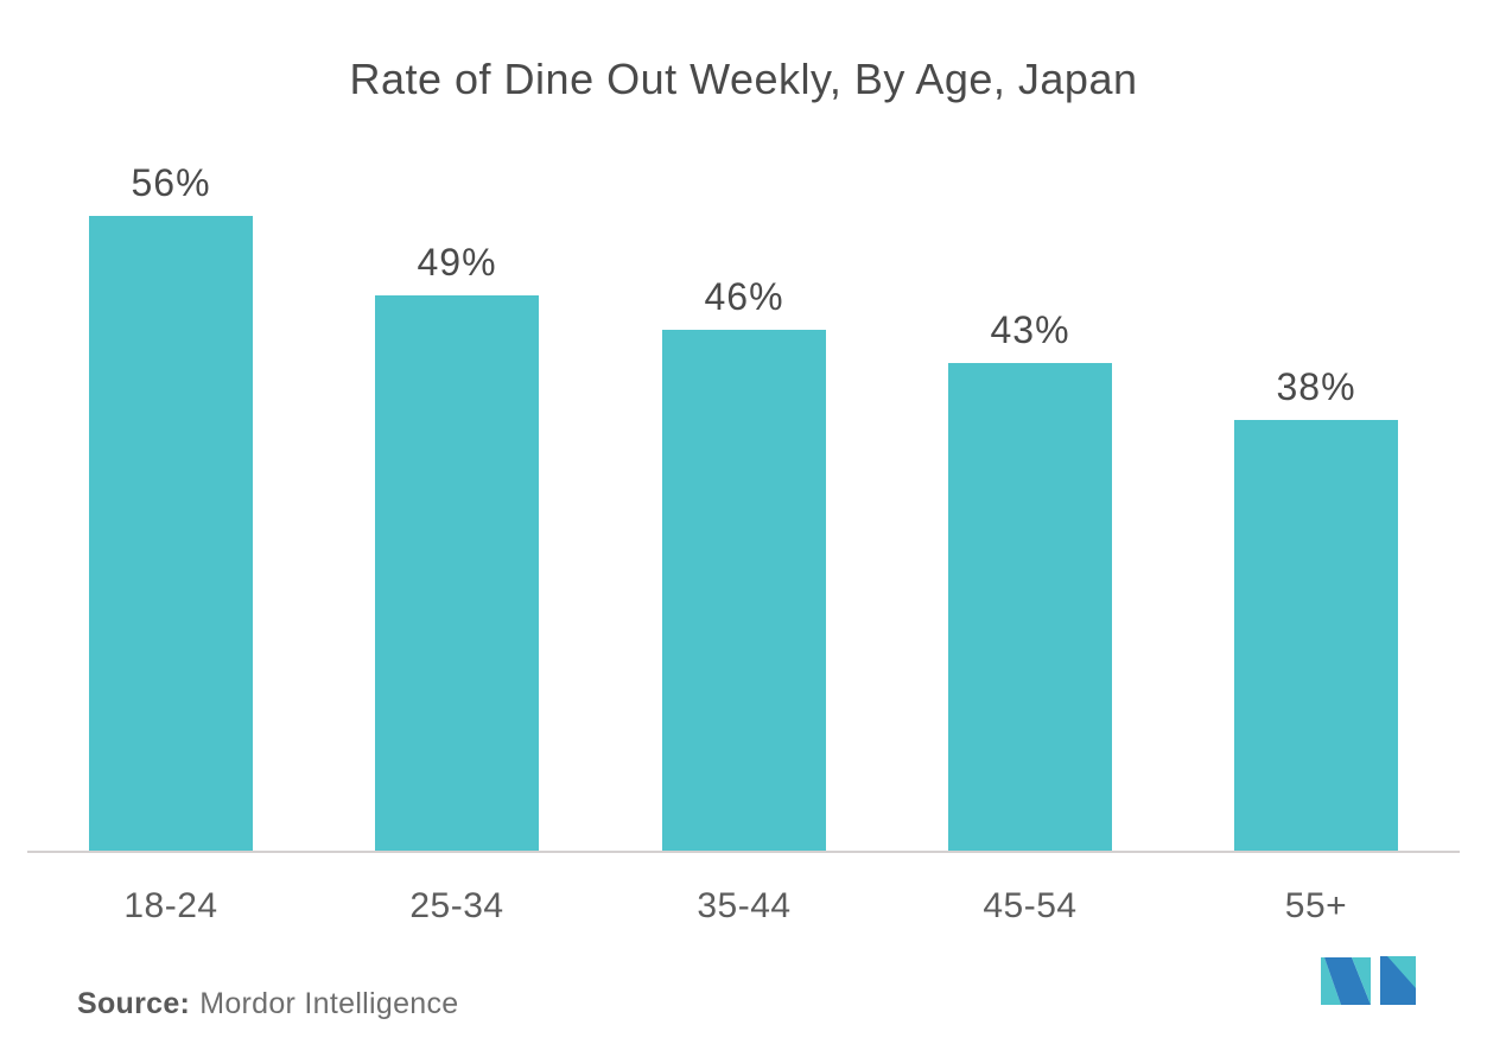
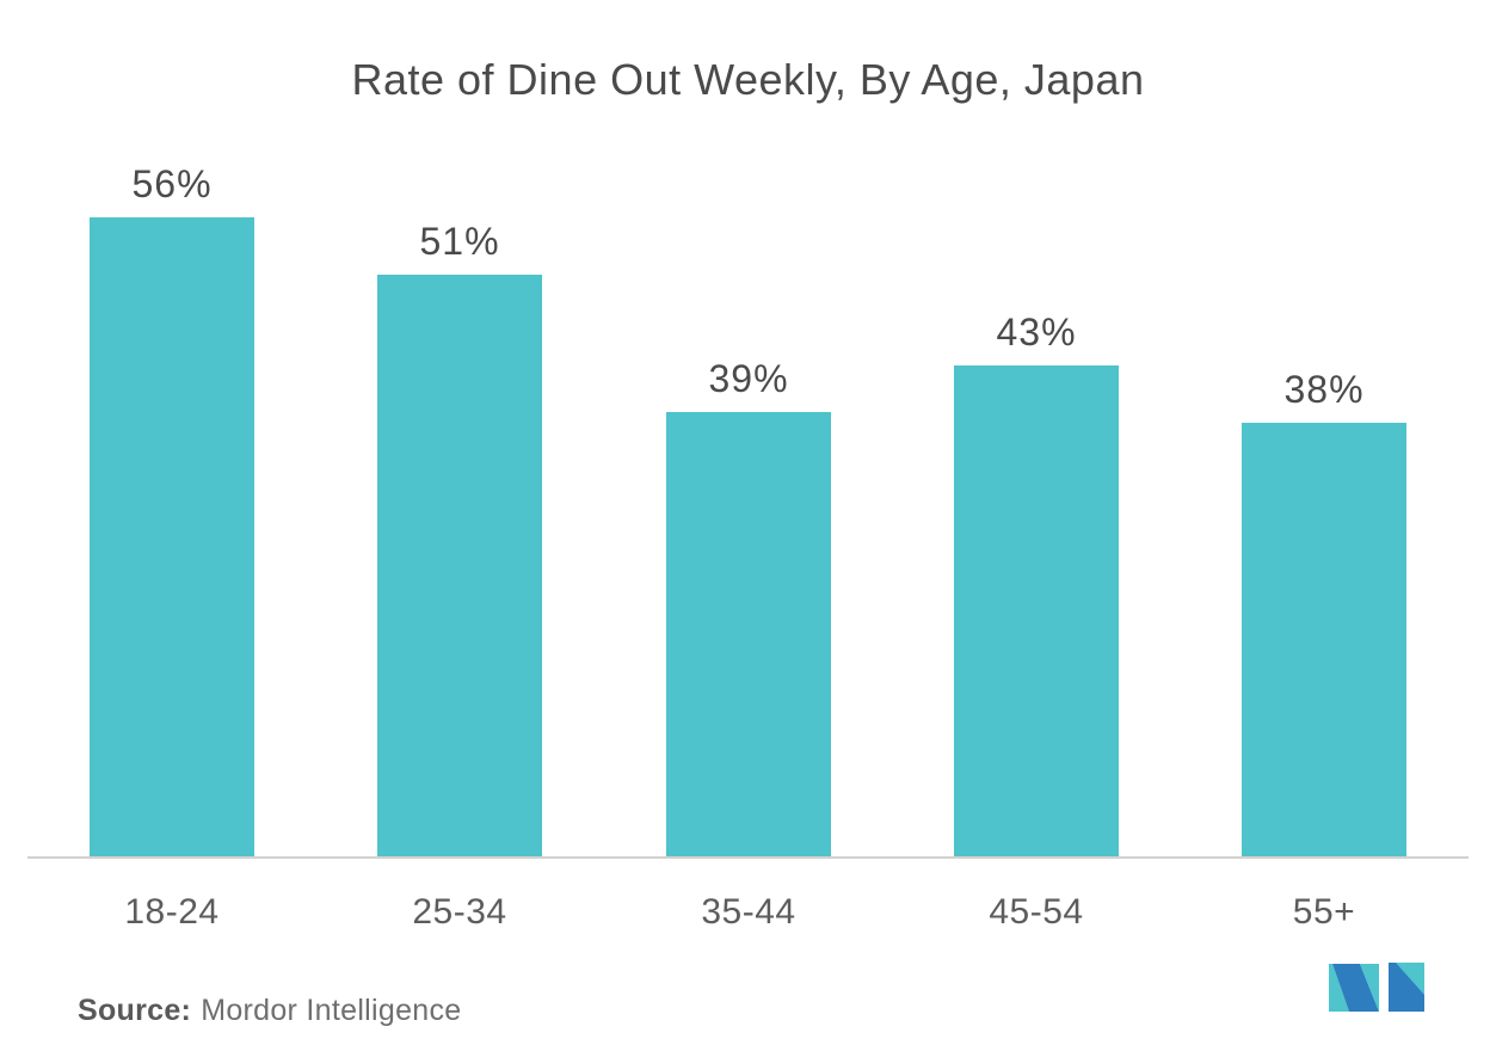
25-34: 49% -> 51%
35-44: 46% -> 39%
